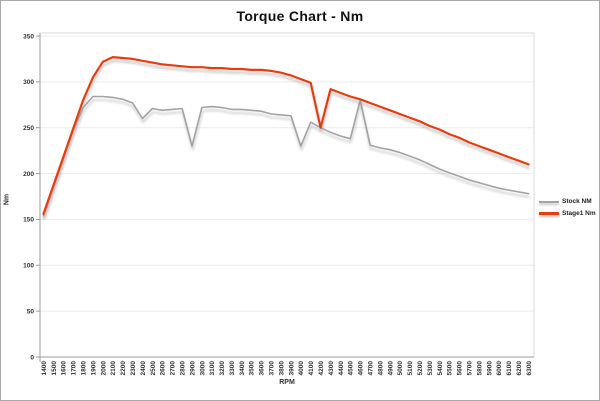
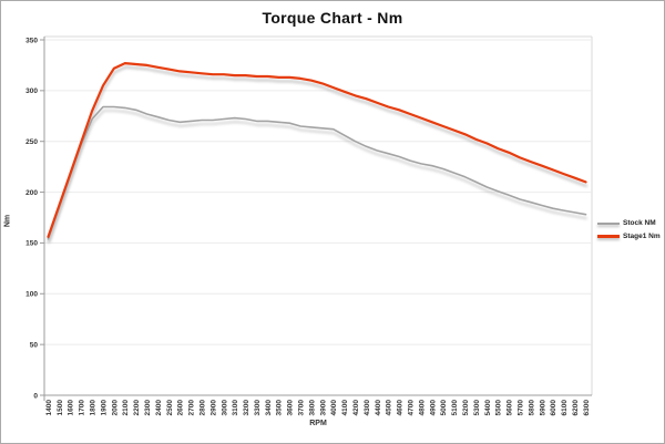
Stock NM/2400: 260 -> 270
Stock NM/2900: 230 -> 270
Stock NM/4000: 230 -> 260
Stage1 Nm/4200: 250 -> 300
Stock NM/4600: 280 -> 240
